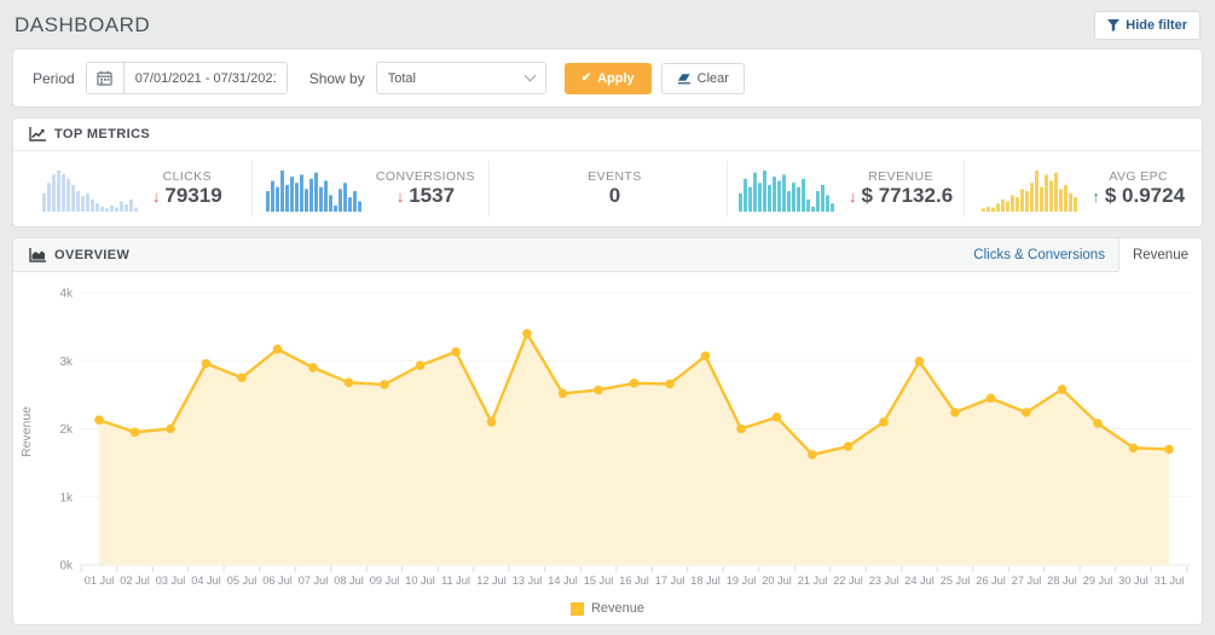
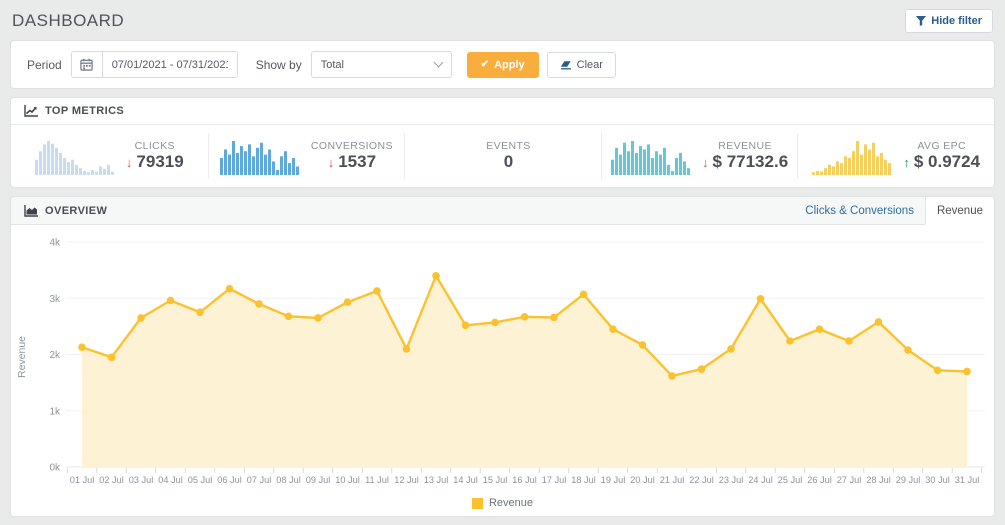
03 Jul: 2.0k -> 2.6k
19 Jul: 2.0k -> 2.4k
